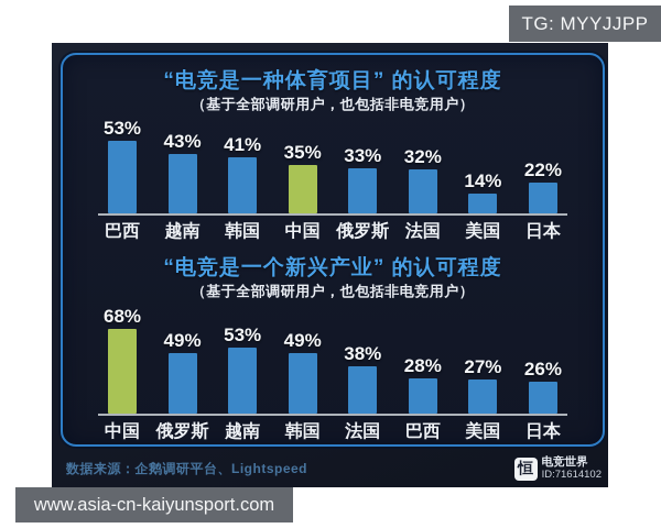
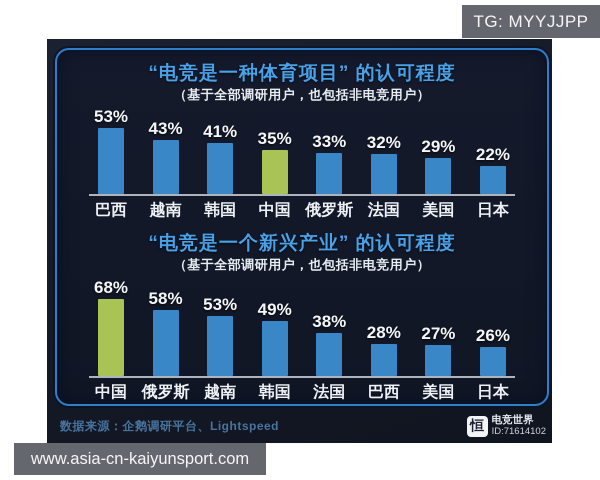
“电竞是一种体育项目” 的认可程度/美国: 14% -> 29%
“电竞是一个新兴产业” 的认可程度/俄罗斯: 49% -> 58%
